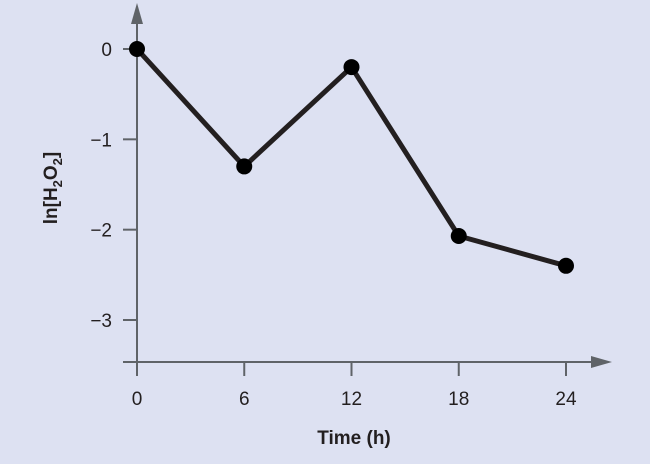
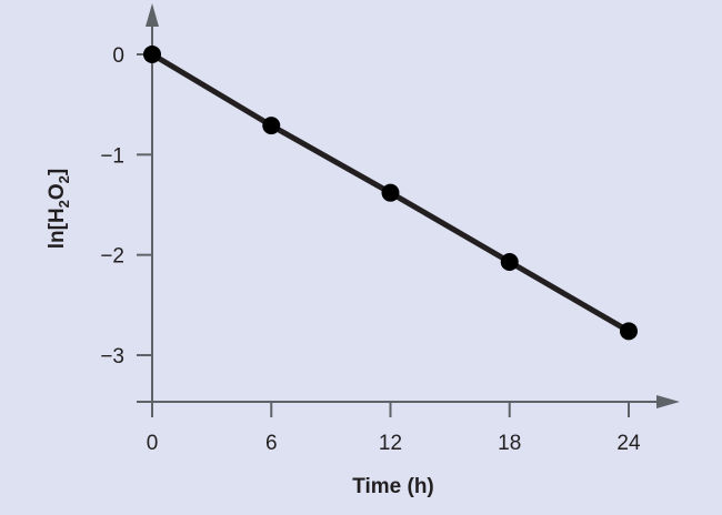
6: -1.3 -> -0.7
12: -0.2 -> -1.4
24: -2.4 -> -2.8
